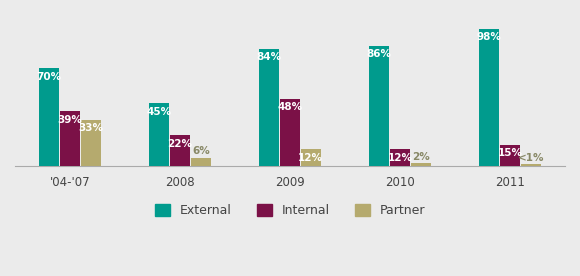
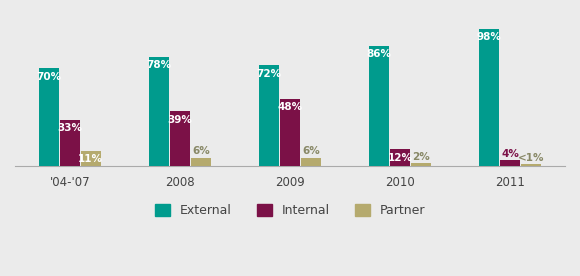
Internal/'04-'07: 39% -> 33%
Partner/'04-'07: 33% -> 11%
External/2008: 45% -> 78%
Internal/2008: 22% -> 39%
External/2009: 84% -> 72%
Partner/2009: 12% -> 6%
Internal/2011: 15% -> 4%
